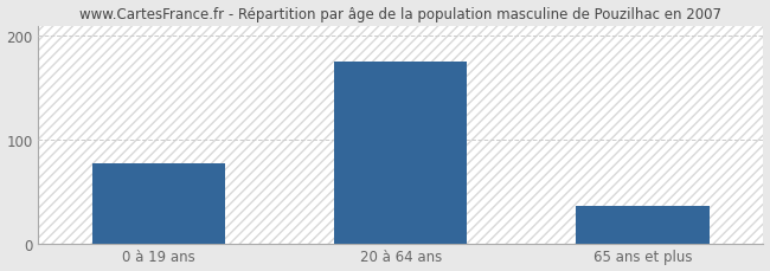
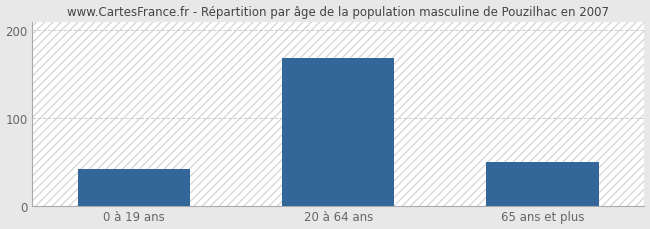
0 à 19 ans: 78 -> 42
20 à 64 ans: 175 -> 168
65 ans et plus: 37 -> 50
